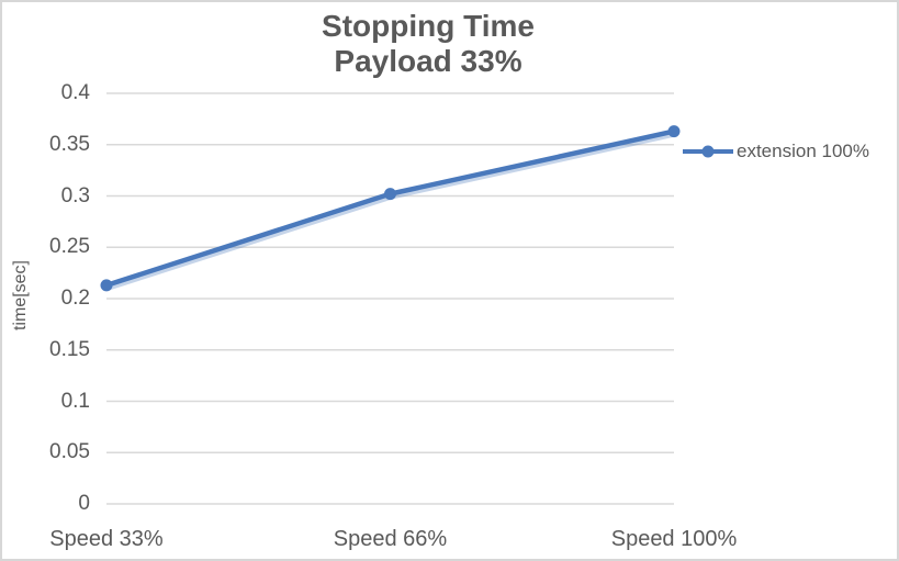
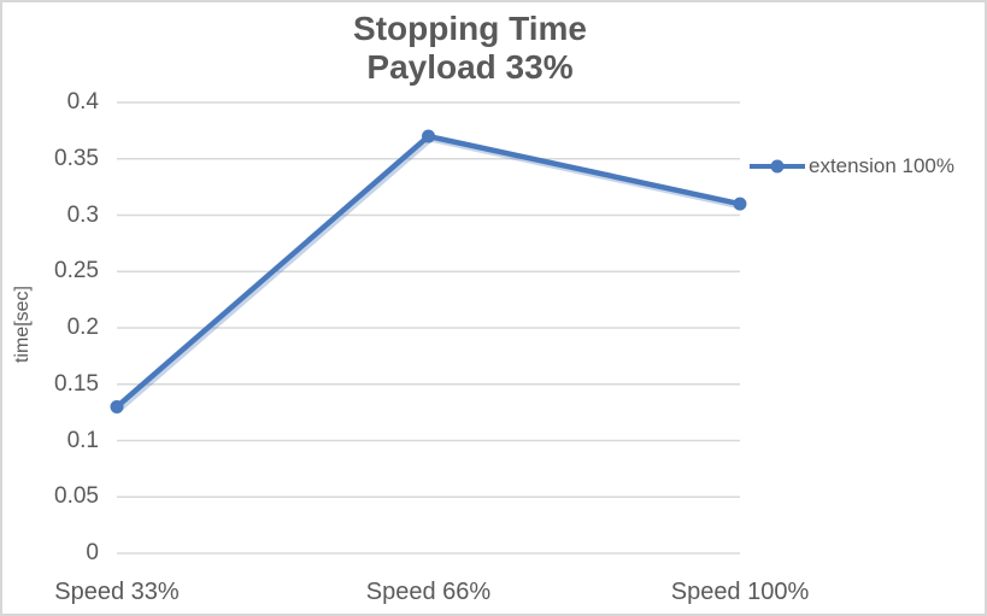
Speed 33%: 0.21 -> 0.13
Speed 66%: 0.30 -> 0.37
Speed 100%: 0.36 -> 0.31
